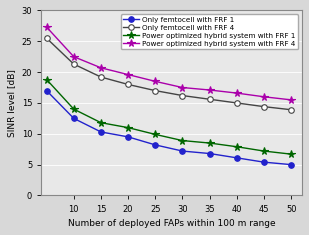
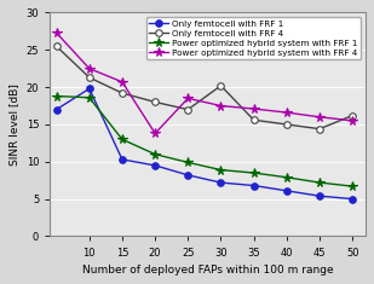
Only femtocell with FRF 1/10: 12.5 -> 19.8
Power optimized hybrid system with FRF 1/10: 14.0 -> 18.6
Power optimized hybrid system with FRF 1/15: 11.8 -> 13.0
Power optimized hybrid system with FRF 4/20: 19.6 -> 13.8
Only femtocell with FRF 4/30: 16.2 -> 20.2
Only femtocell with FRF 4/50: 13.9 -> 16.2
